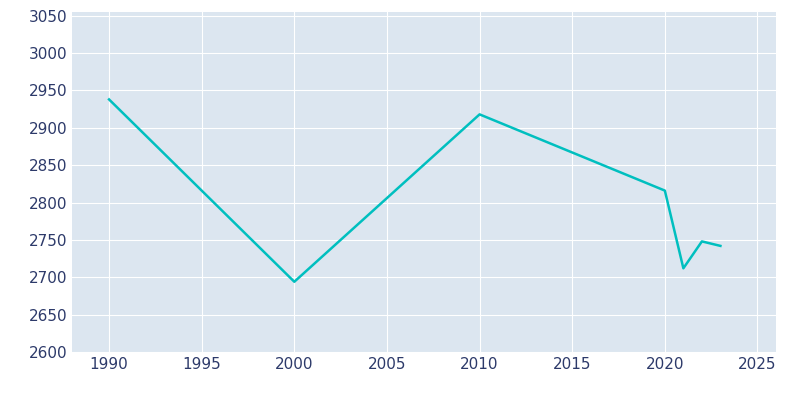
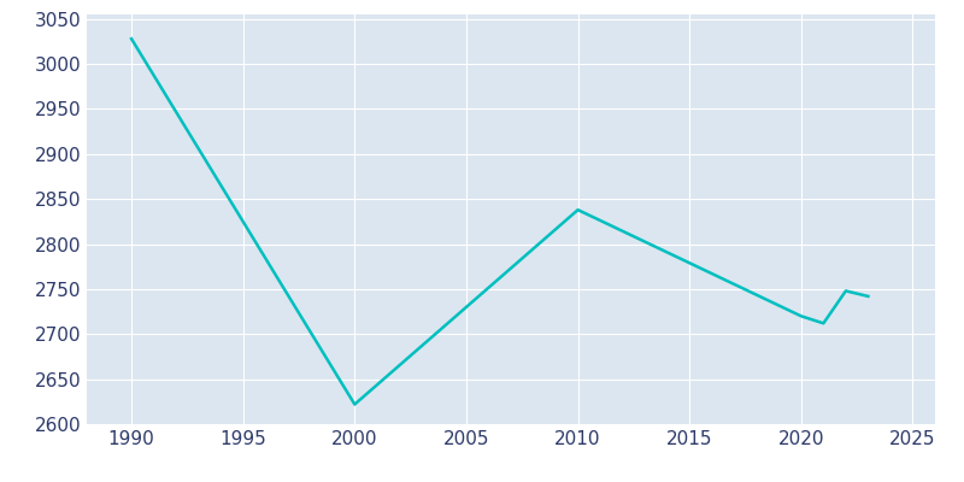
1990: 2938 -> 3028
2000: 2694 -> 2622
2010: 2918 -> 2838
2020: 2816 -> 2720
